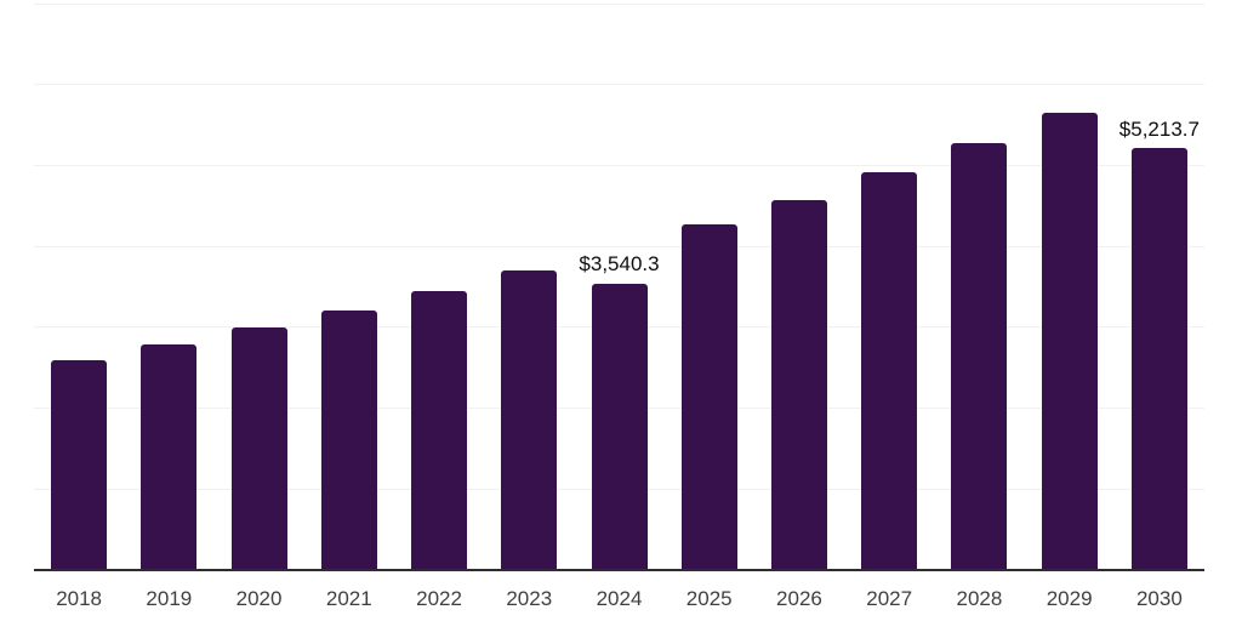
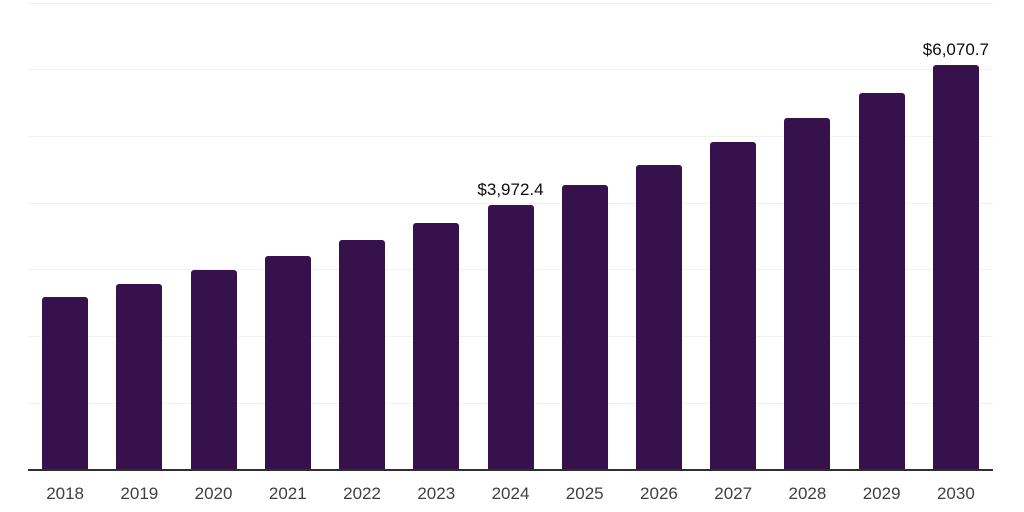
2024: $3,540.3 -> $3,972.4
2030: $5,213.7 -> $6,070.7
